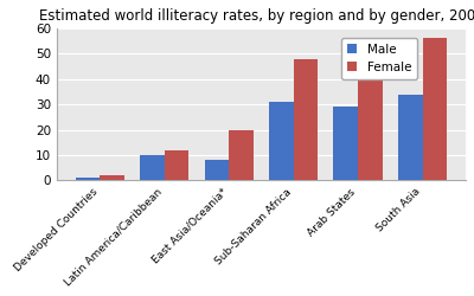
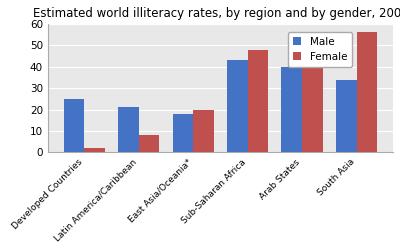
Male/Developed Countries: 1 -> 25
Male/Latin America/Caribbean: 10 -> 21
Female/Latin America/Caribbean: 12 -> 8
Male/East Asia/Oceania*: 8 -> 18
Male/Sub-Saharan Africa: 31 -> 43
Male/Arab States: 29 -> 40
